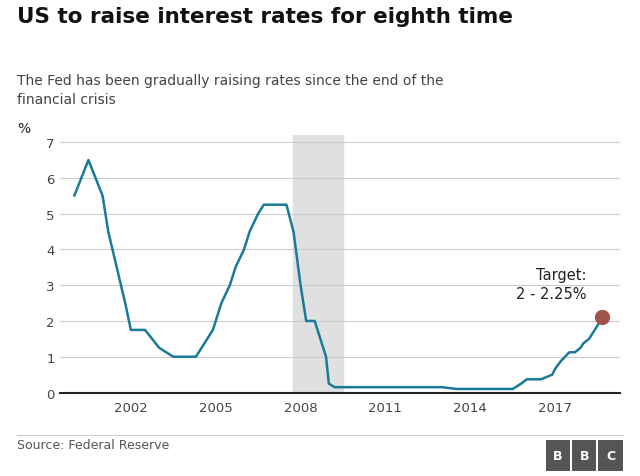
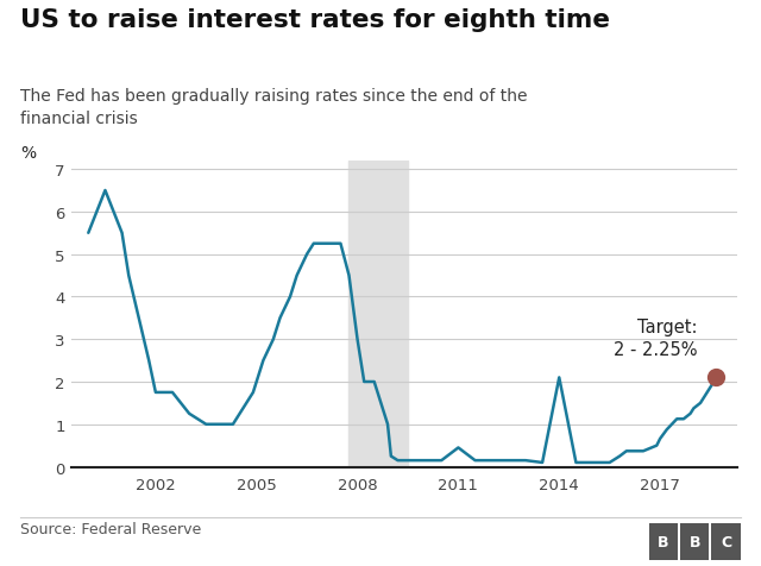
2011: 0.15 -> 0.45
2014: 0.10 -> 2.10
